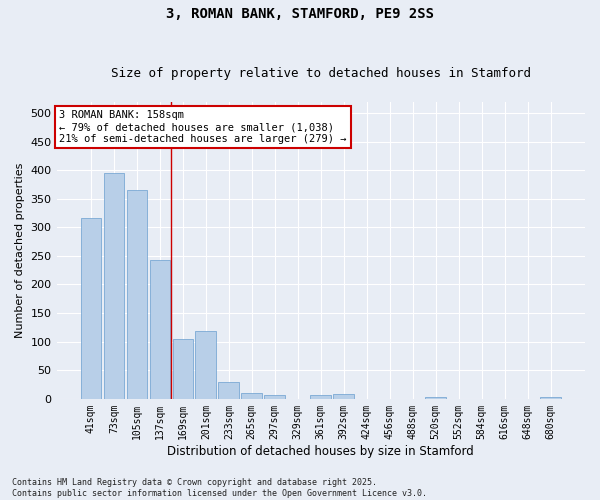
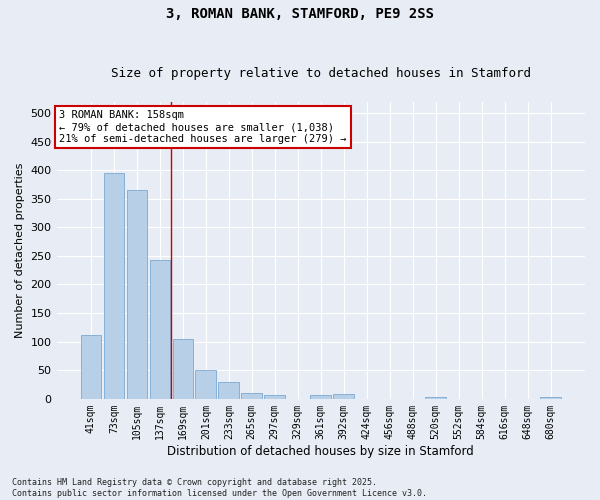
41sqm: 316 -> 112
201sqm: 118 -> 50
